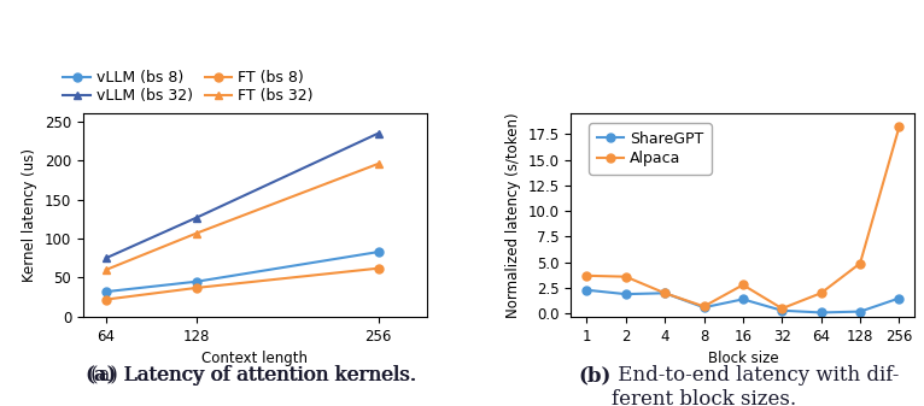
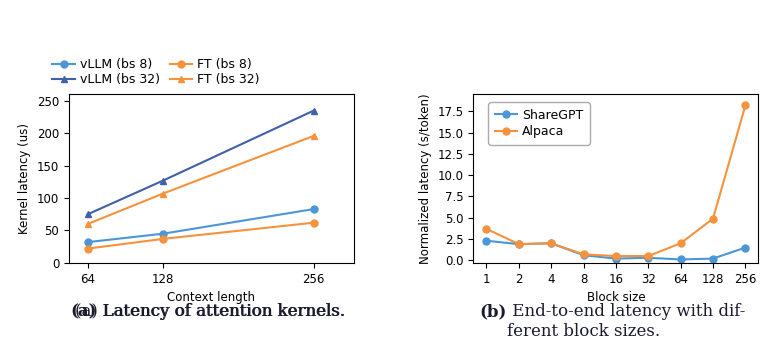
Alpaca/2: 3.6 -> 1.9
ShareGPT/16: 1.4 -> 0.2
Alpaca/16: 2.8 -> 0.5
